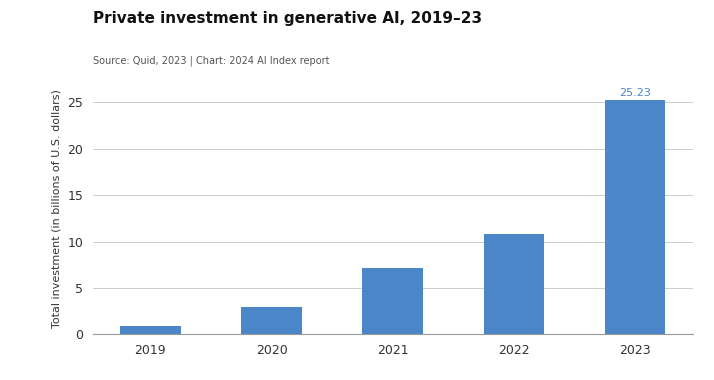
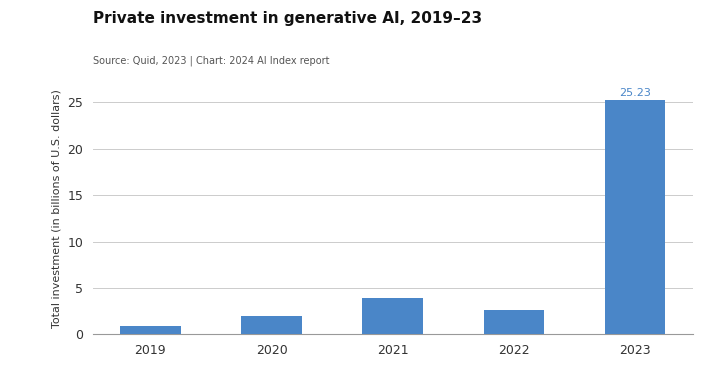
2020: 3.0 -> 2.0
2021: 7.2 -> 3.9
2022: 10.8 -> 2.6
